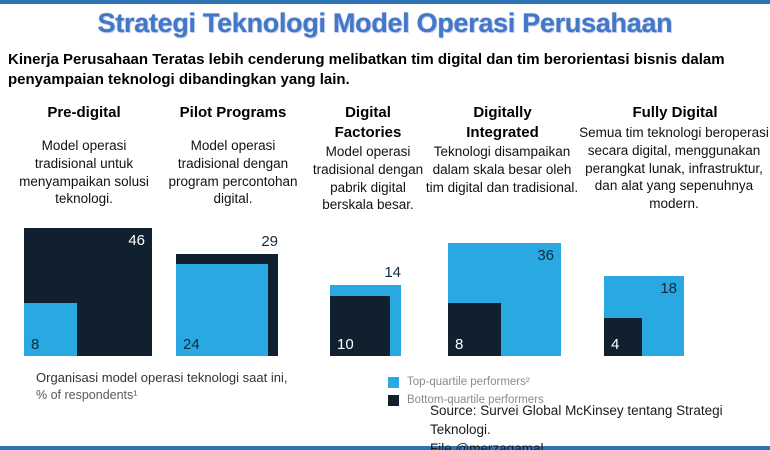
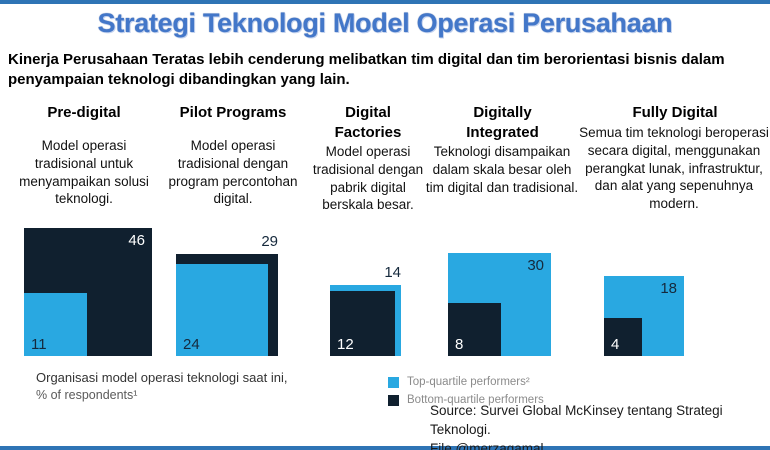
Top-quartile performers²/Pre-digital: 8 -> 11
Bottom-quartile performers/Digital Factories: 10 -> 12
Top-quartile performers²/Digitally Integrated: 36 -> 30
